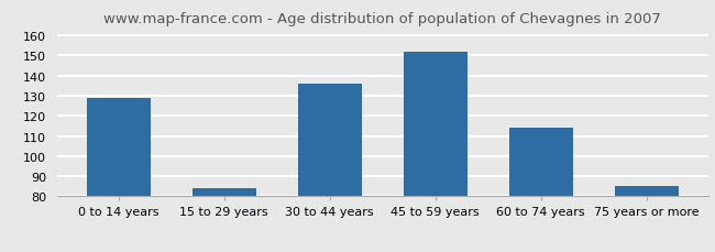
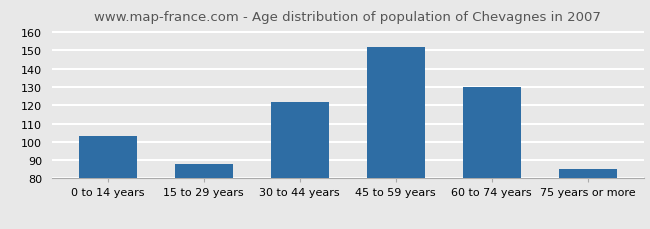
0 to 14 years: 129 -> 103
15 to 29 years: 84 -> 88
30 to 44 years: 136 -> 122
60 to 74 years: 114 -> 130
